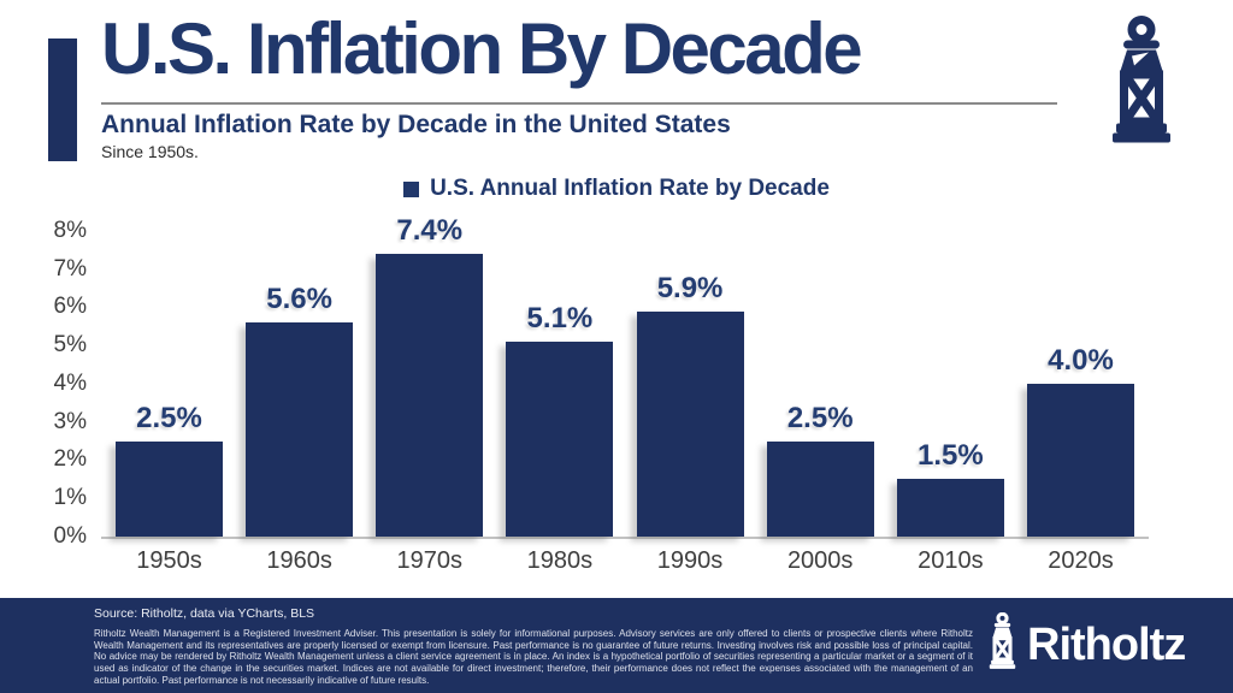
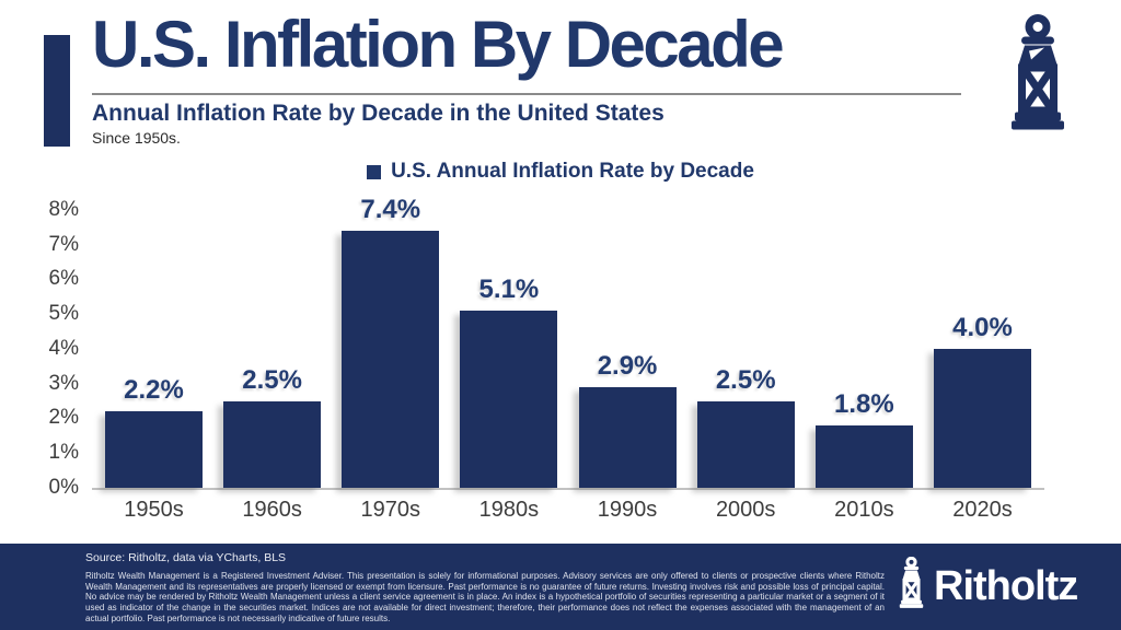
1950s: 2.5% -> 2.2%
1960s: 5.6% -> 2.5%
1990s: 5.9% -> 2.9%
2010s: 1.5% -> 1.8%
